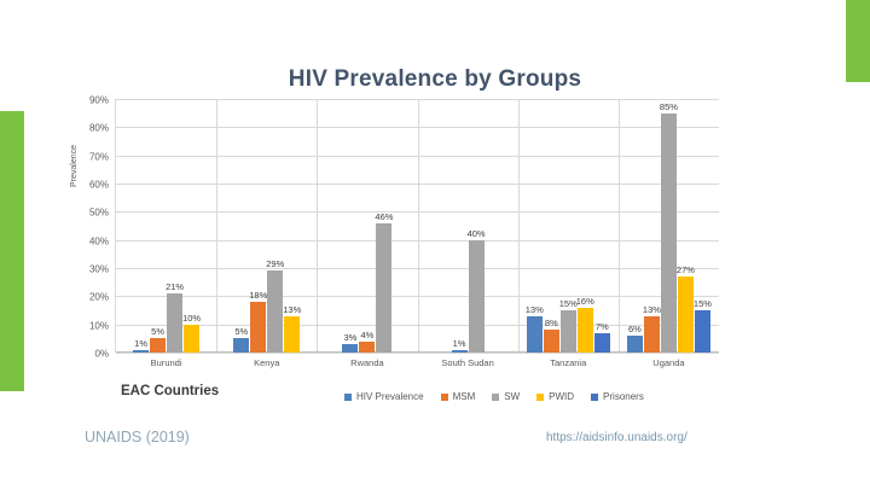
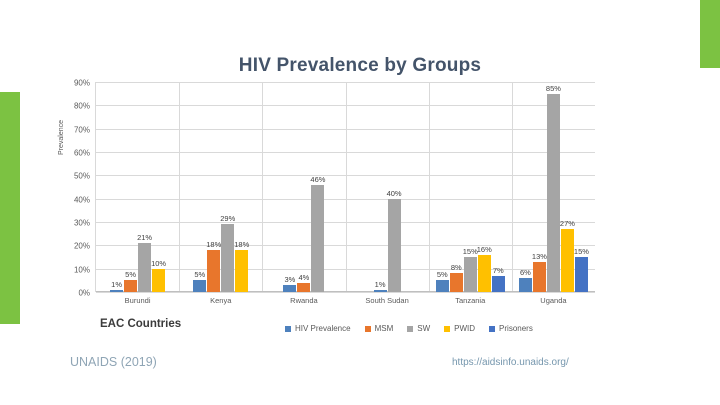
PWID/Kenya: 13% -> 18%
HIV Prevalence/Tanzania: 13% -> 5%
